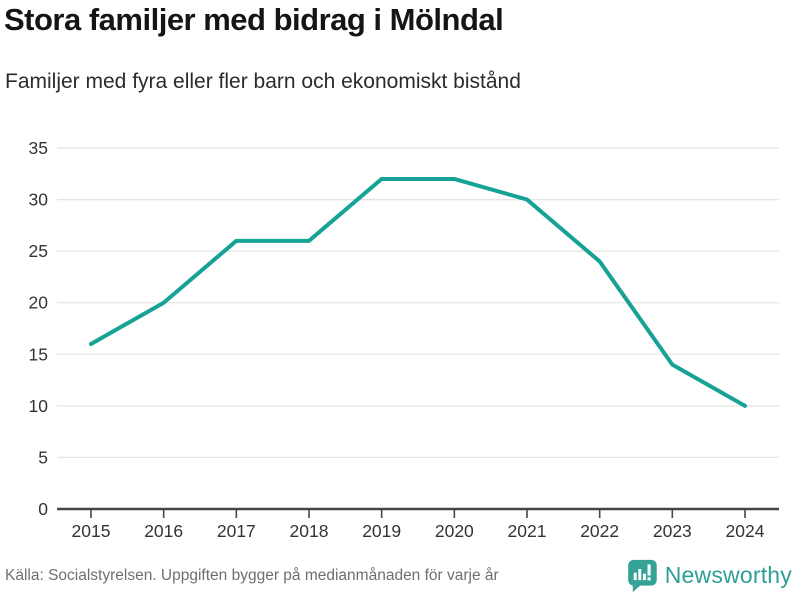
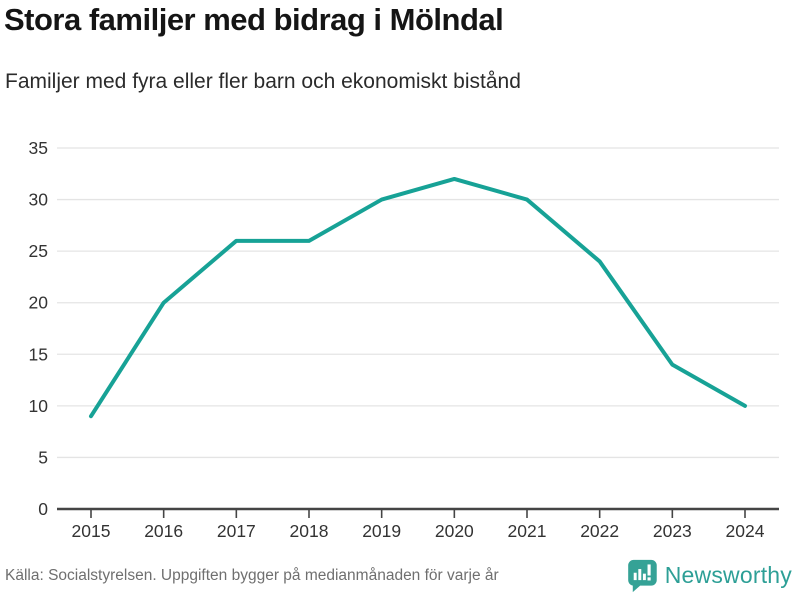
2015: 16 -> 9
2019: 32 -> 30
